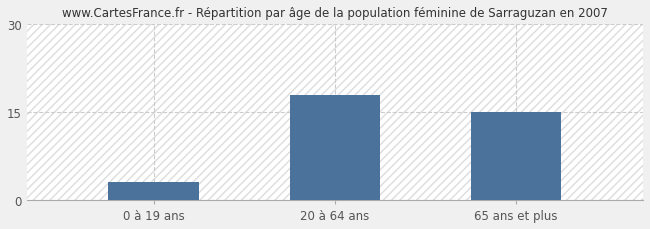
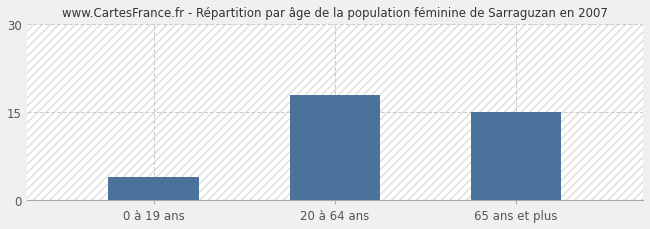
0 à 19 ans: 3 -> 4
